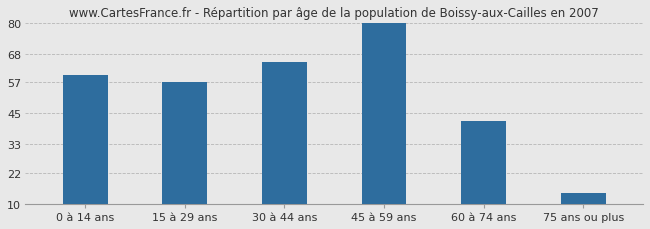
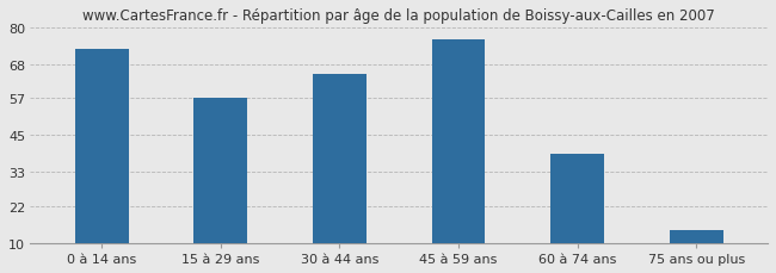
0 à 14 ans: 60 -> 73
45 à 59 ans: 80 -> 76
60 à 74 ans: 42 -> 39
